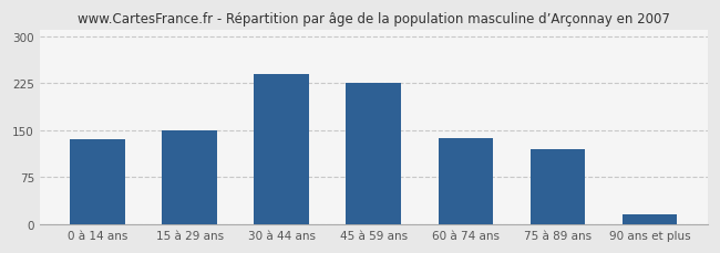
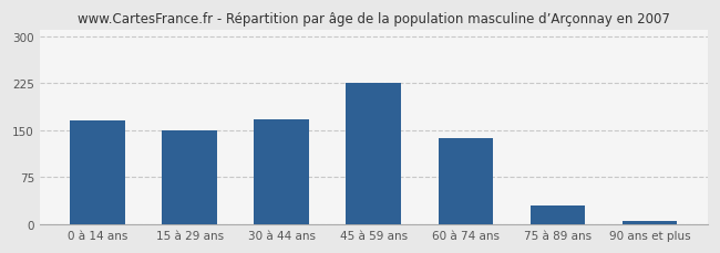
0 à 14 ans: 136 -> 165
30 à 44 ans: 240 -> 168
75 à 89 ans: 120 -> 30
90 ans et plus: 16 -> 5
